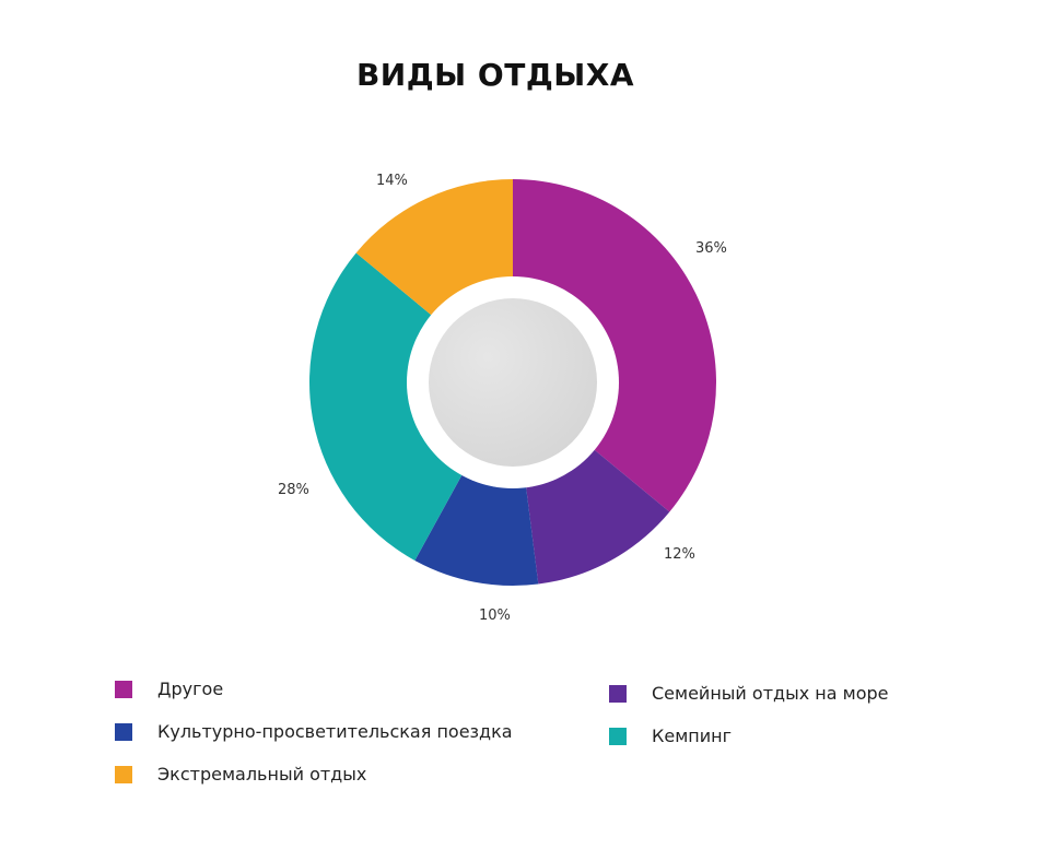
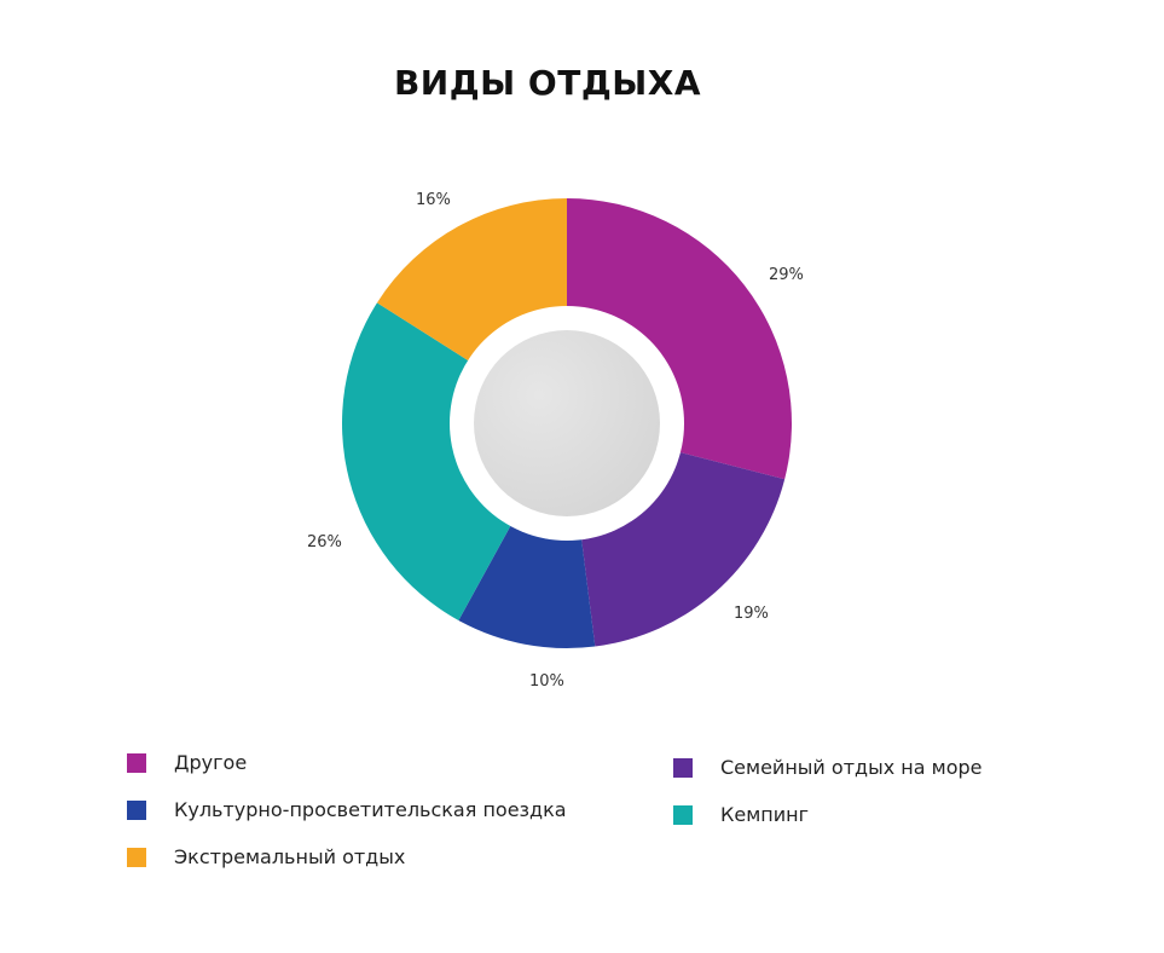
Другое: 36% -> 29%
Семейный отдых на море: 12% -> 19%
Кемпинг: 28% -> 26%
Экстремальный отдых: 14% -> 16%
